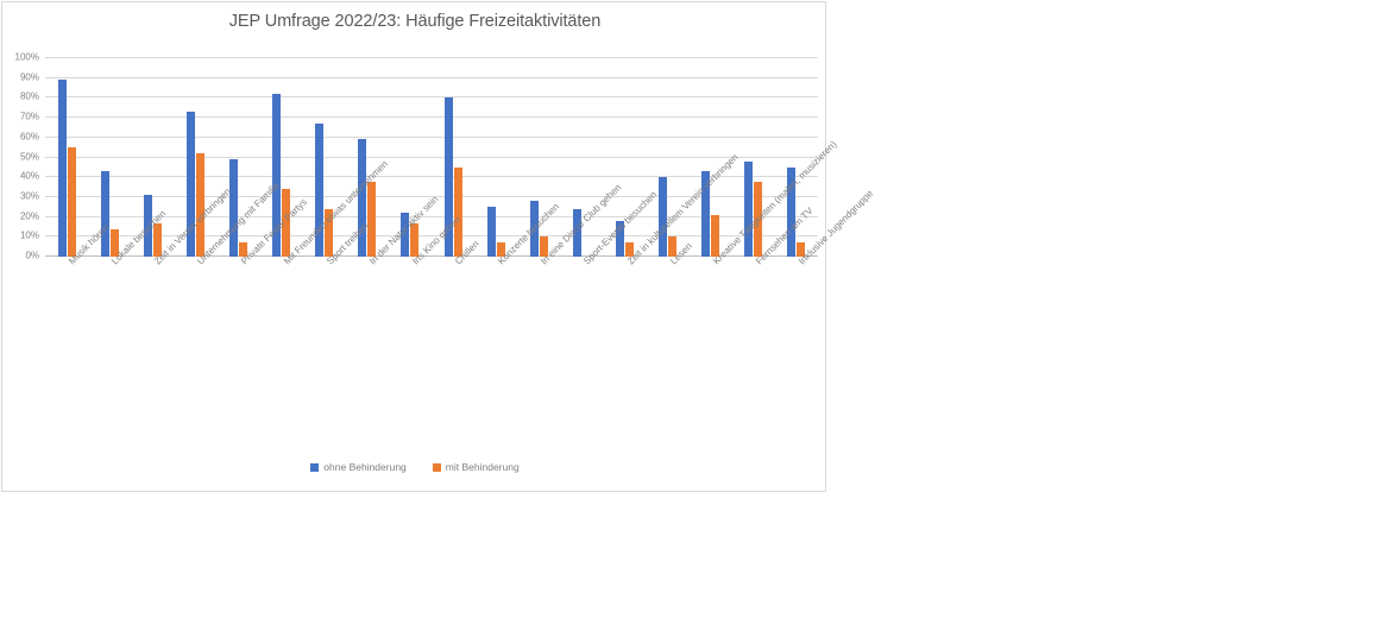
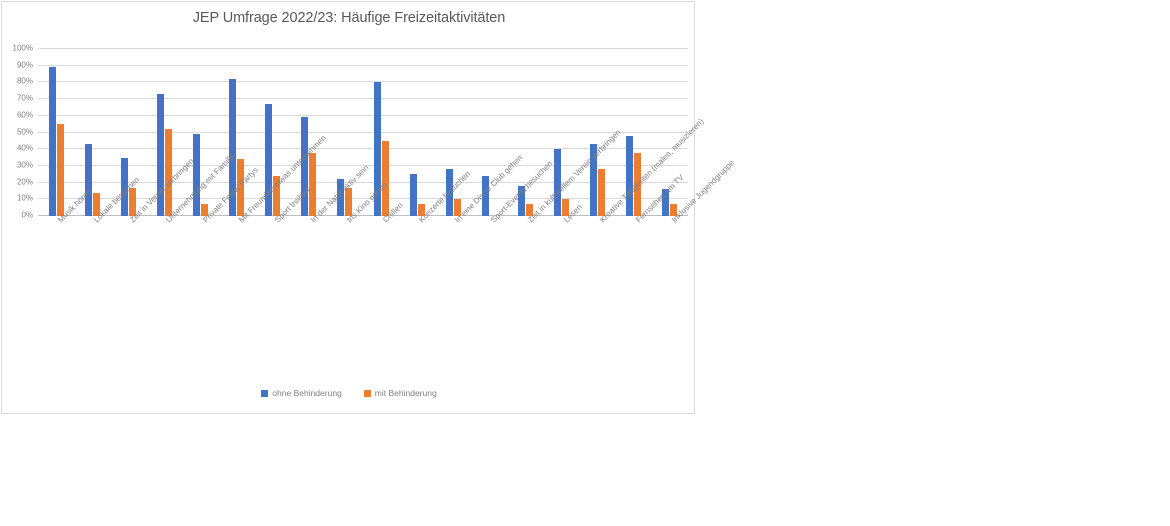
ohne Behinderung/Zeit in Verein verbringen: 31% -> 35%
mit Behinderung/Kreative Tätigkeiten (malen, musizieren): 21% -> 28%
ohne Behinderung/Inklusive Jugendgruppe: 45% -> 16%
